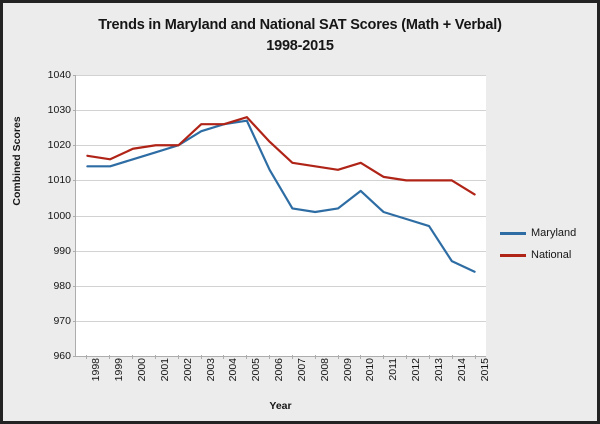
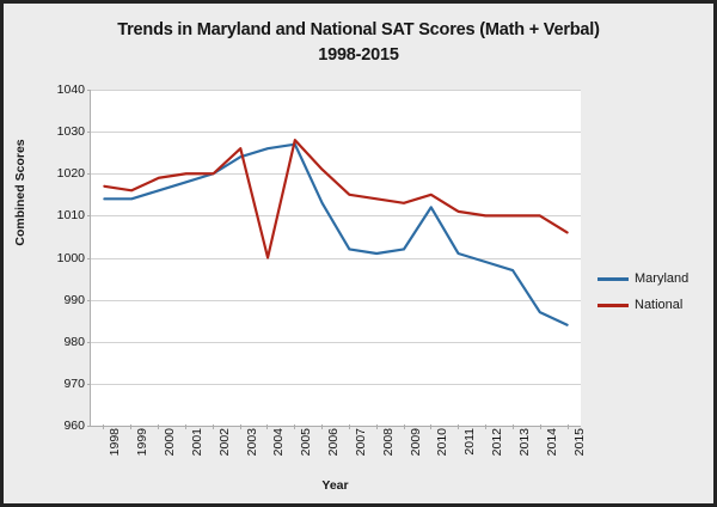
National/2004: 1026 -> 1000
Maryland/2010: 1007 -> 1012
